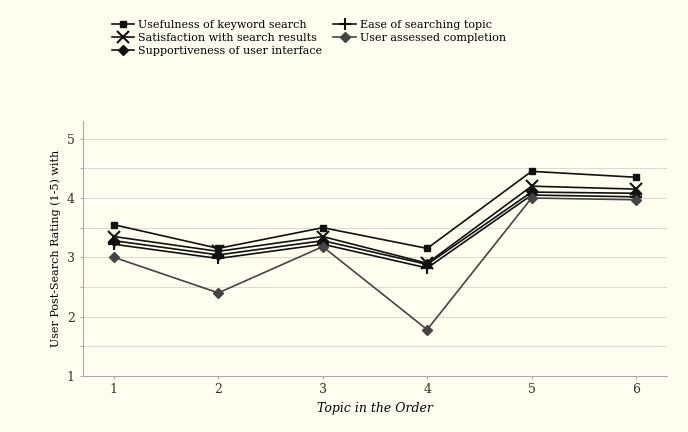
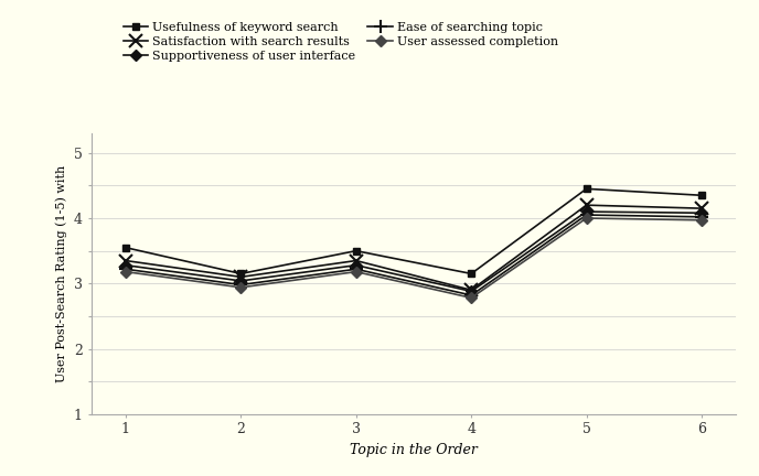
User assessed completion/1: 3.00 -> 3.18
User assessed completion/2: 2.40 -> 2.94
User assessed completion/4: 1.78 -> 2.78
